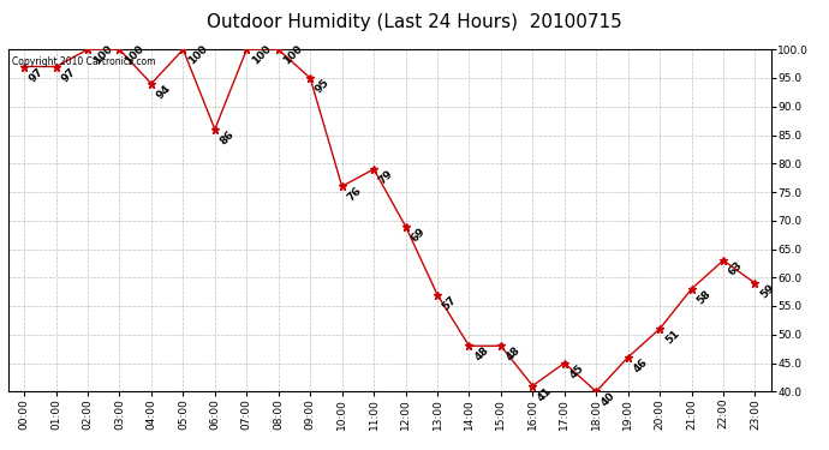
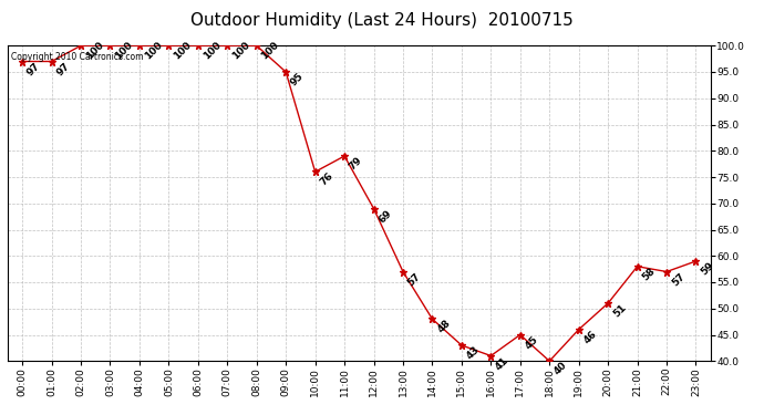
04:00: 94 -> 100
06:00: 86 -> 100
15:00: 48 -> 43
22:00: 63 -> 57
